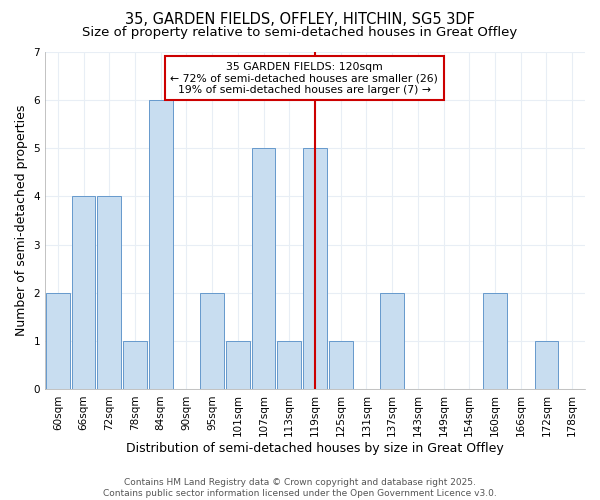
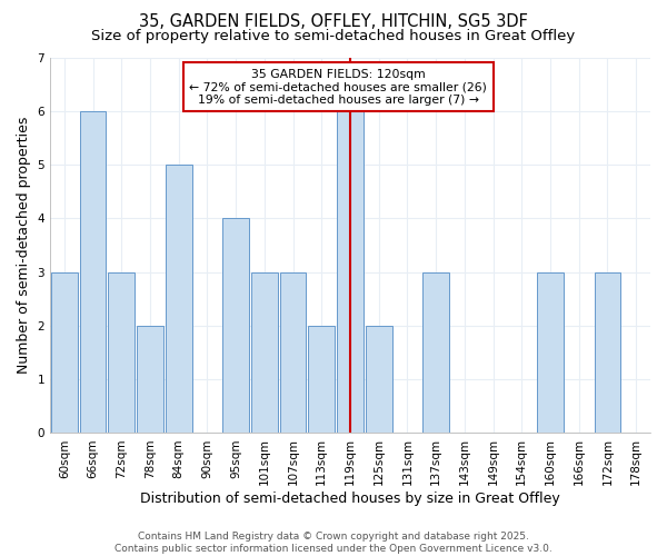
60sqm: 2 -> 3
66sqm: 4 -> 6
72sqm: 4 -> 3
78sqm: 1 -> 2
84sqm: 6 -> 5
95sqm: 2 -> 4
101sqm: 1 -> 3
107sqm: 5 -> 3
113sqm: 1 -> 2
119sqm: 5 -> 6
125sqm: 1 -> 2
137sqm: 2 -> 3
160sqm: 2 -> 3
172sqm: 1 -> 3
